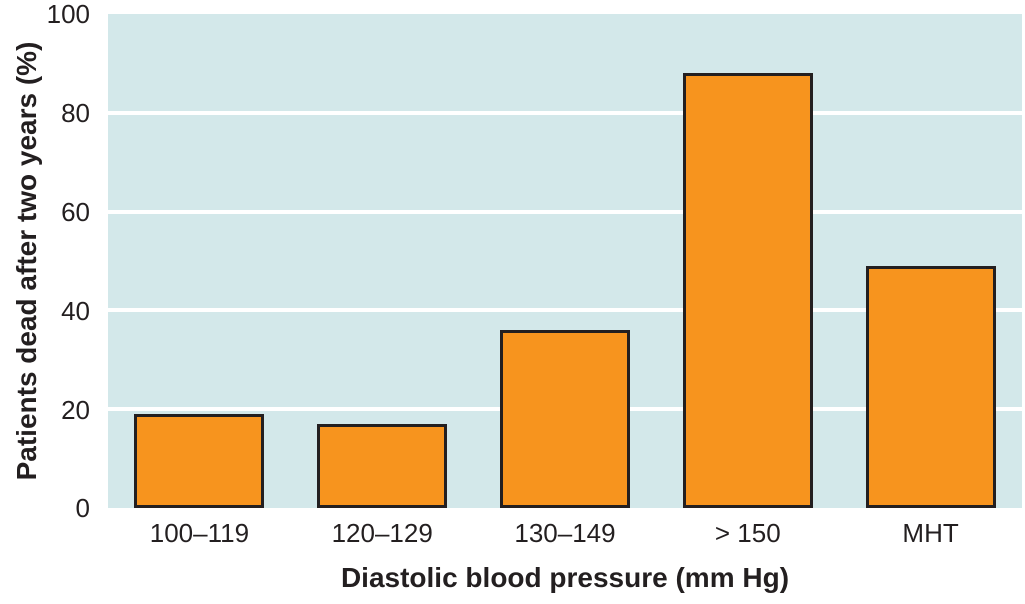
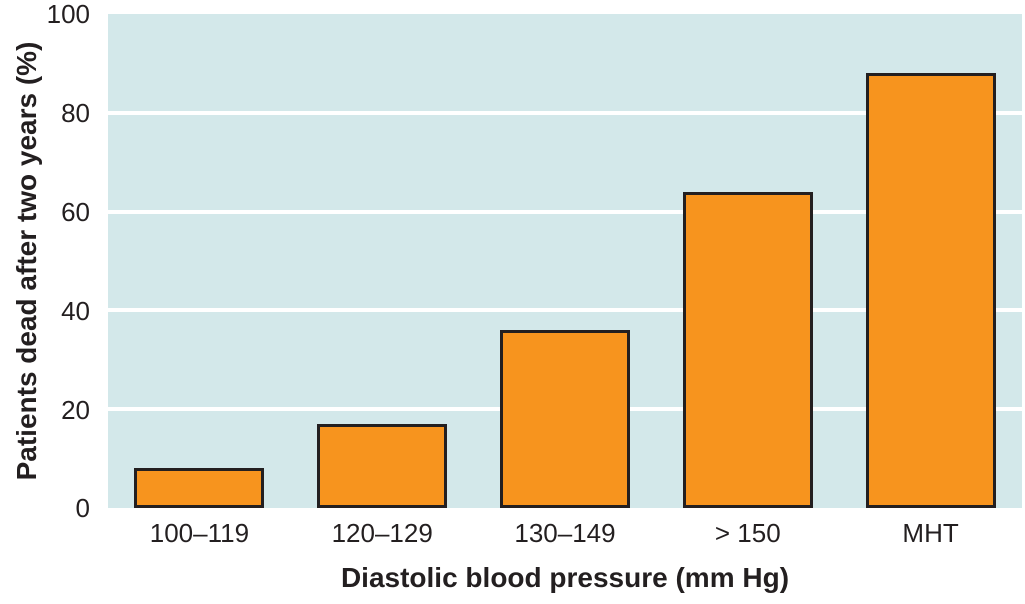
100–119: 19 -> 8
> 150: 88 -> 64
MHT: 49 -> 88
